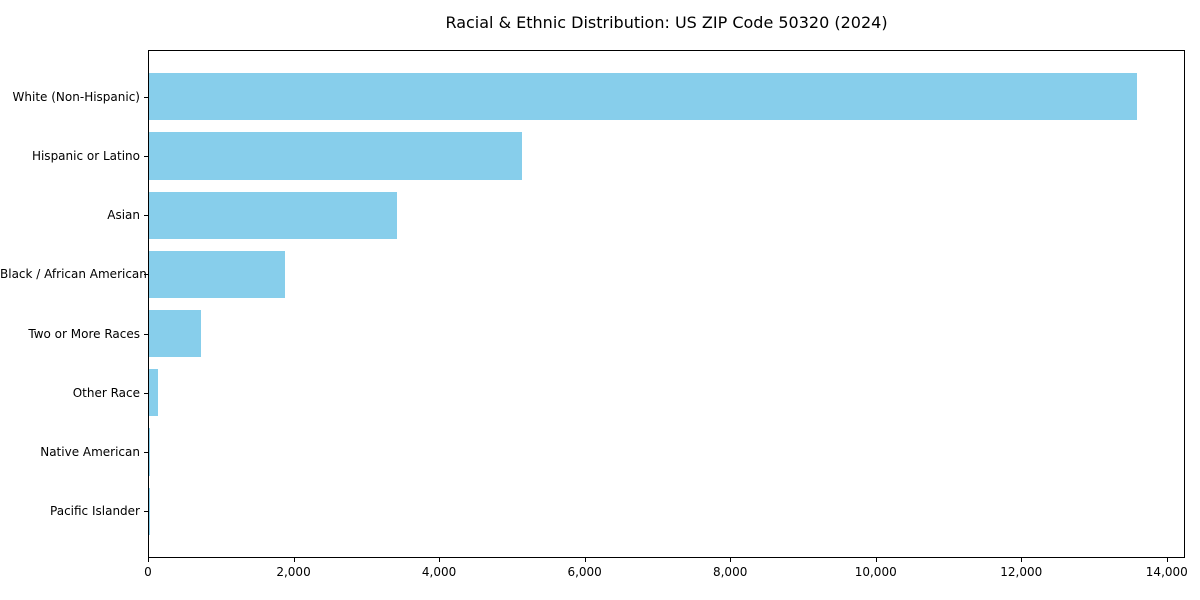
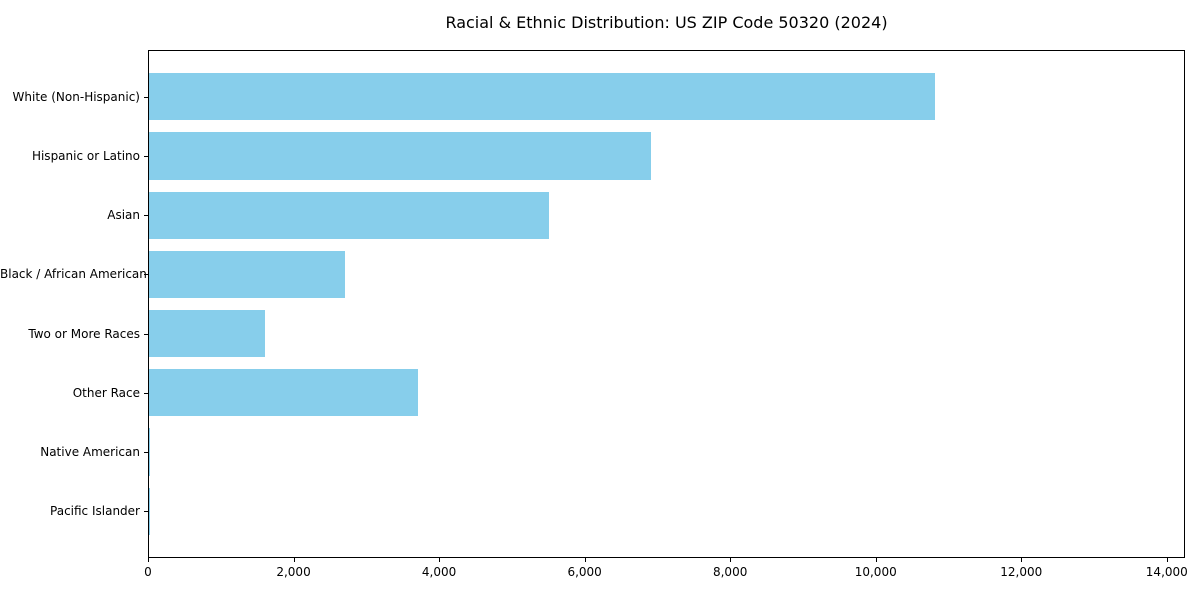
White (Non-Hispanic): 13600 -> 10800
Hispanic or Latino: 5100 -> 6900
Asian: 3400 -> 5500
Black / African American: 1900 -> 2700
Two or More Races: 700 -> 1600
Other Race: 100 -> 3700
